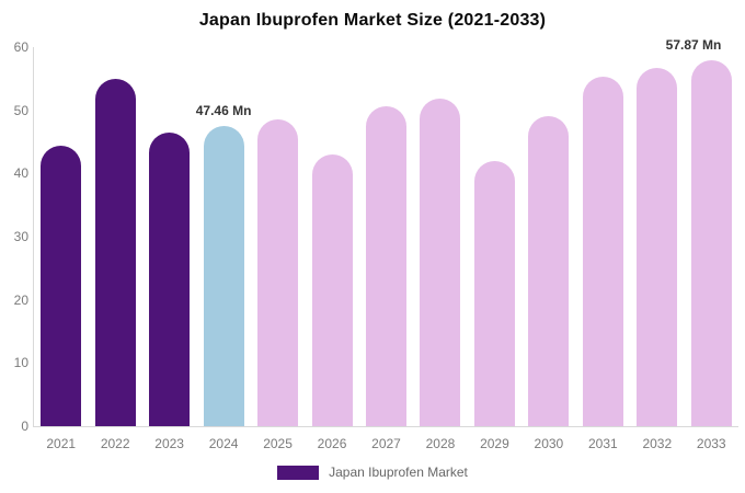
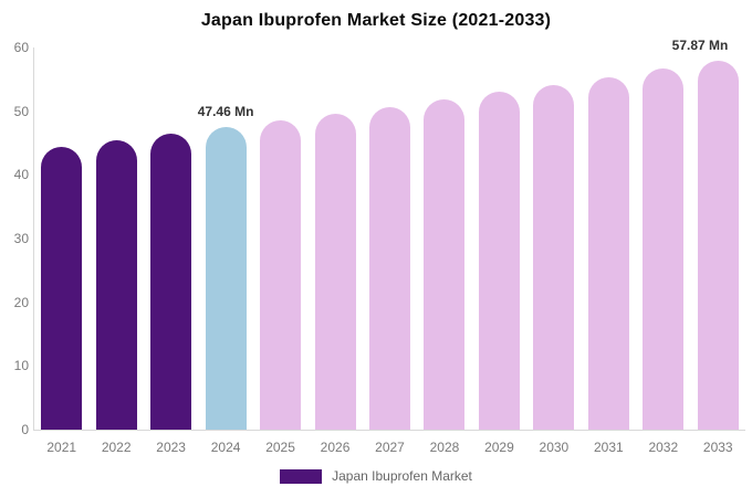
2022: 55 -> 45
2026: 43 -> 50
2029: 42 -> 53
2030: 49 -> 54
